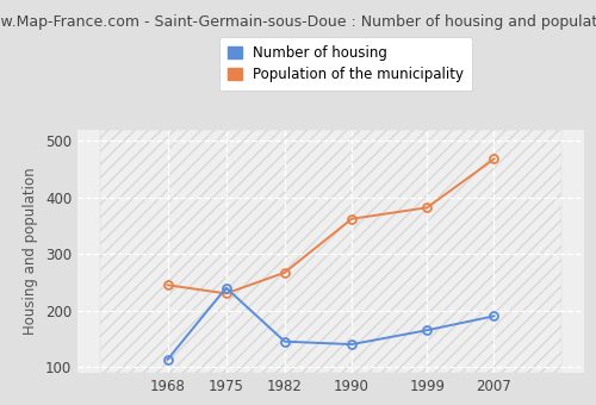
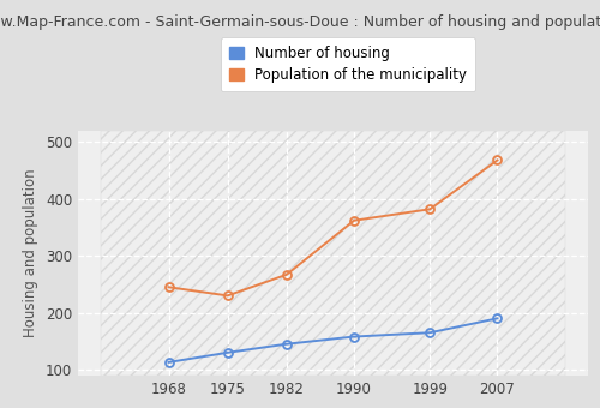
Number of housing/1975: 240 -> 130
Number of housing/1990: 140 -> 158
